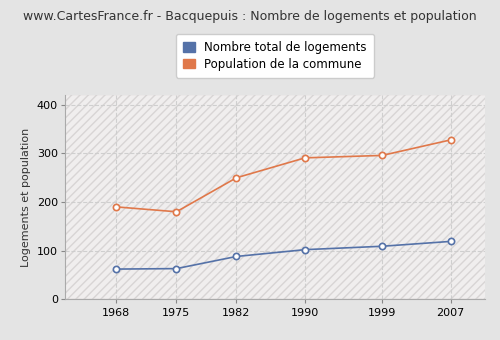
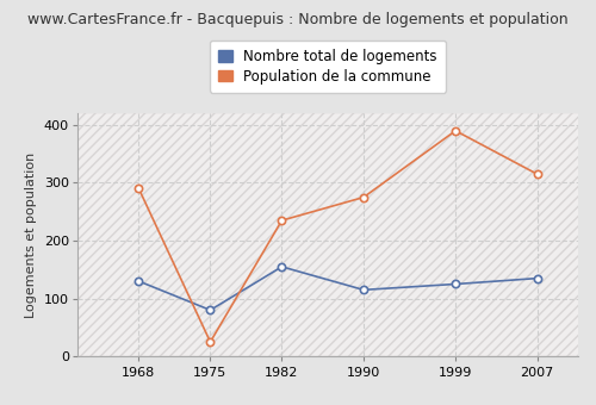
Nombre total de logements/1968: 62 -> 130
Population de la commune/1968: 190 -> 290
Nombre total de logements/1975: 63 -> 80
Population de la commune/1975: 180 -> 25
Nombre total de logements/1982: 88 -> 155
Population de la commune/1982: 250 -> 235
Nombre total de logements/1990: 102 -> 115
Population de la commune/1990: 291 -> 275
Nombre total de logements/1999: 109 -> 125
Population de la commune/1999: 296 -> 390
Nombre total de logements/2007: 119 -> 135
Population de la commune/2007: 328 -> 315
